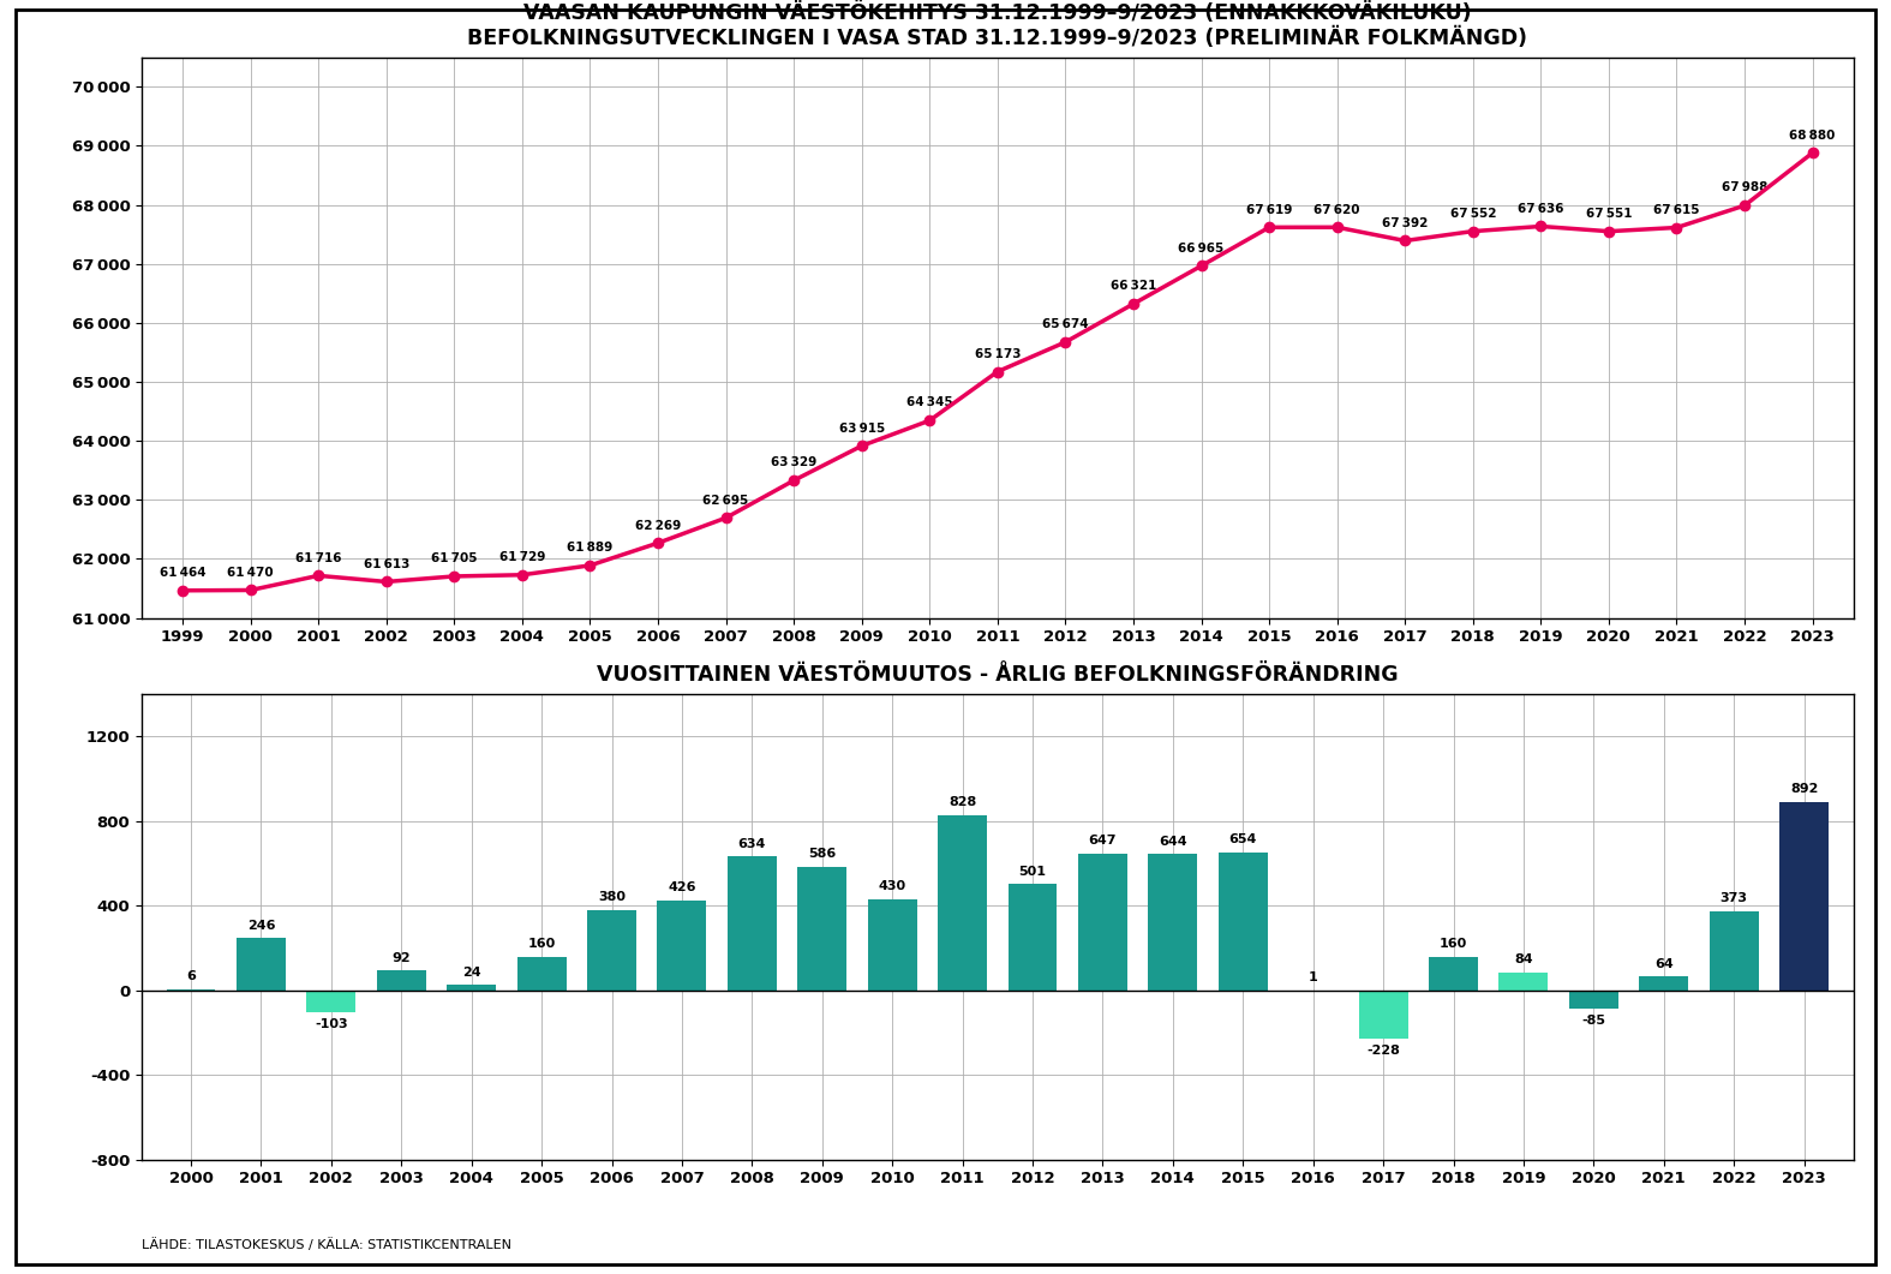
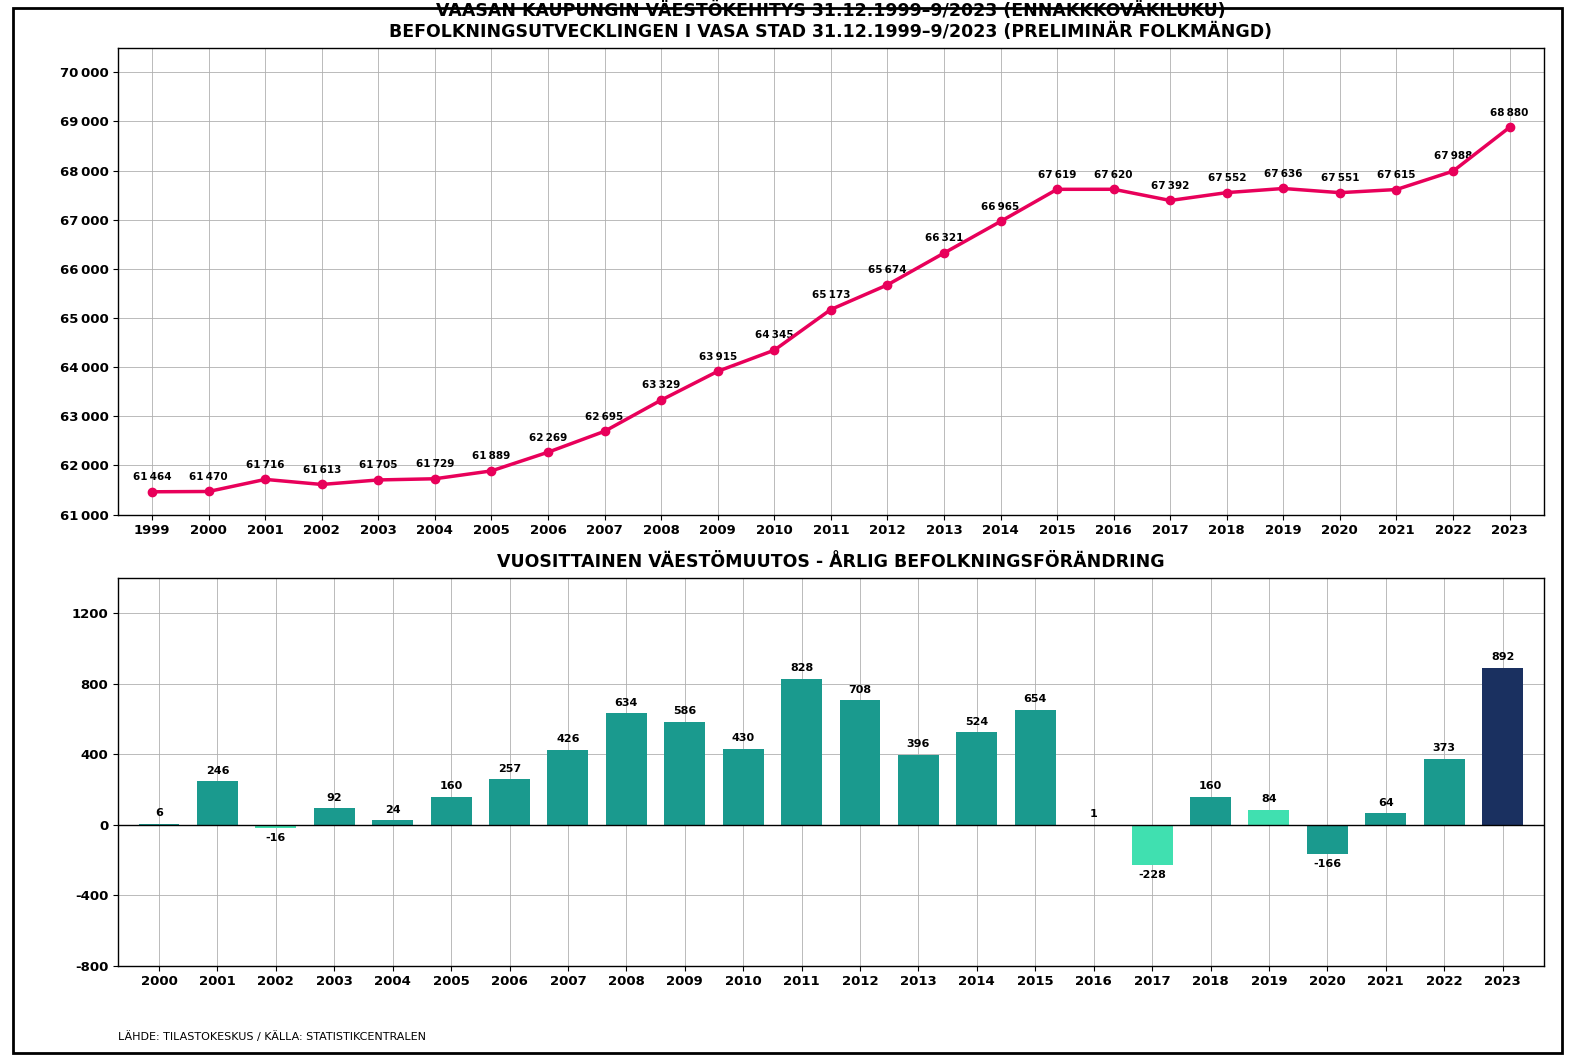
VUOSITTAINEN VÄESTÖMUUTOS - ÅRLIG BEFOLKNINGSFÖRÄNDRING/2002: -103 -> -16
VUOSITTAINEN VÄESTÖMUUTOS - ÅRLIG BEFOLKNINGSFÖRÄNDRING/2006: 380 -> 257
VUOSITTAINEN VÄESTÖMUUTOS - ÅRLIG BEFOLKNINGSFÖRÄNDRING/2012: 501 -> 708
VUOSITTAINEN VÄESTÖMUUTOS - ÅRLIG BEFOLKNINGSFÖRÄNDRING/2013: 647 -> 396
VUOSITTAINEN VÄESTÖMUUTOS - ÅRLIG BEFOLKNINGSFÖRÄNDRING/2014: 644 -> 524
VUOSITTAINEN VÄESTÖMUUTOS - ÅRLIG BEFOLKNINGSFÖRÄNDRING/2020: -85 -> -166
